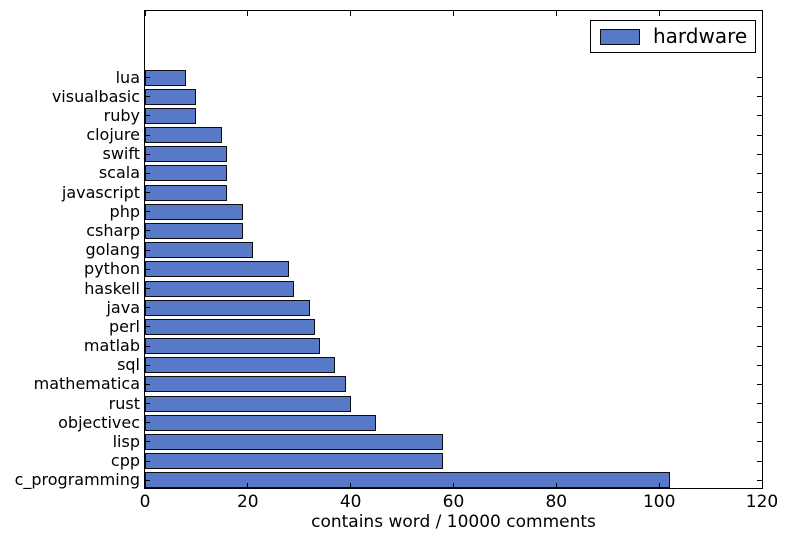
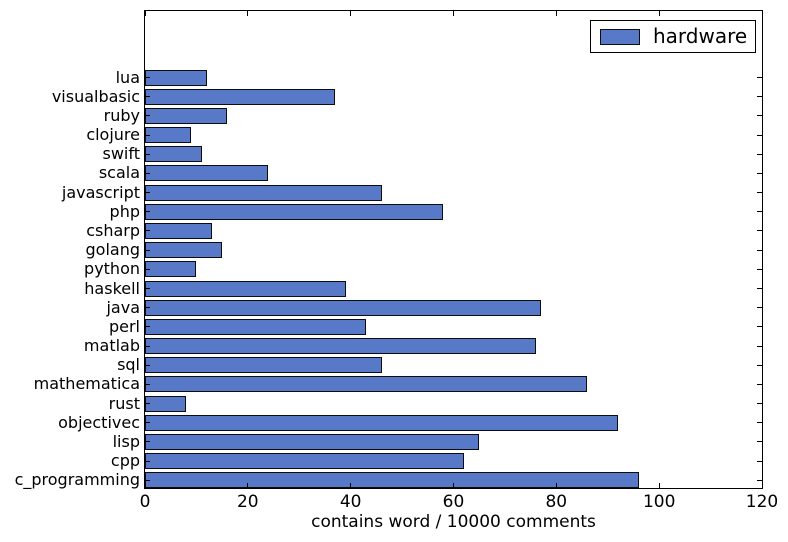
lua: 8 -> 12
visualbasic: 10 -> 37
ruby: 10 -> 16
clojure: 15 -> 9
swift: 16 -> 11
scala: 16 -> 24
javascript: 16 -> 46
php: 19 -> 58
csharp: 19 -> 13
golang: 21 -> 15
python: 28 -> 10
haskell: 29 -> 39
java: 32 -> 77
perl: 33 -> 43
matlab: 34 -> 76
sql: 37 -> 46
mathematica: 39 -> 86
rust: 40 -> 8
objectivec: 45 -> 92
lisp: 58 -> 65
cpp: 58 -> 62
c_programming: 102 -> 96
